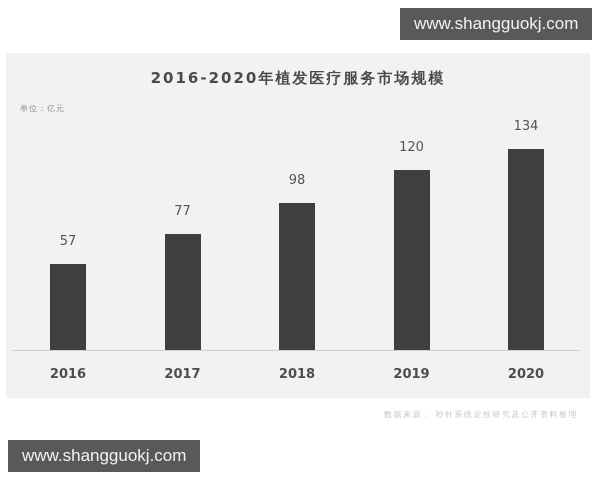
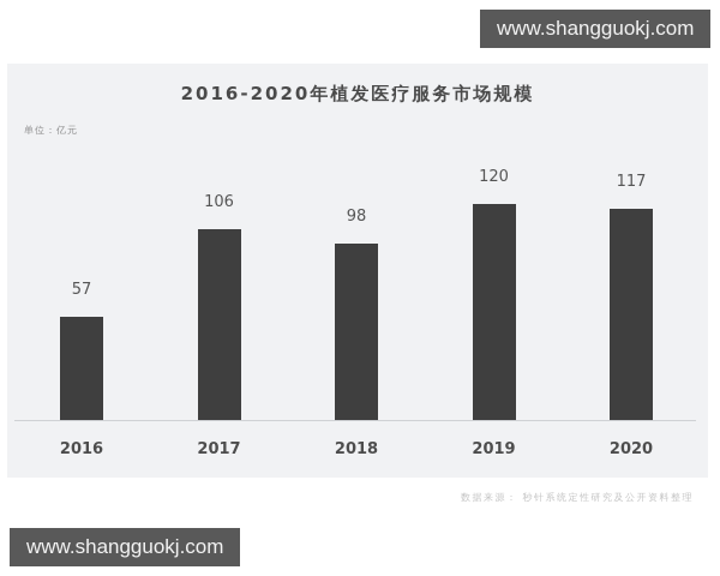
2017: 77 -> 106
2020: 134 -> 117
